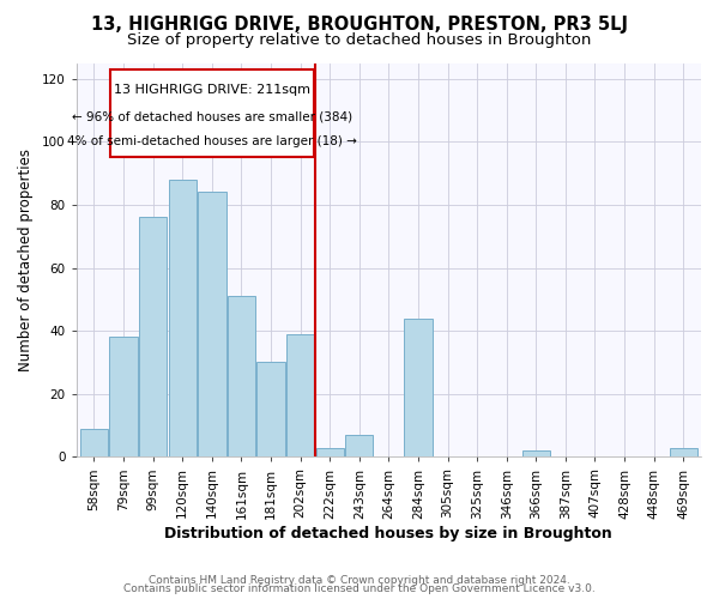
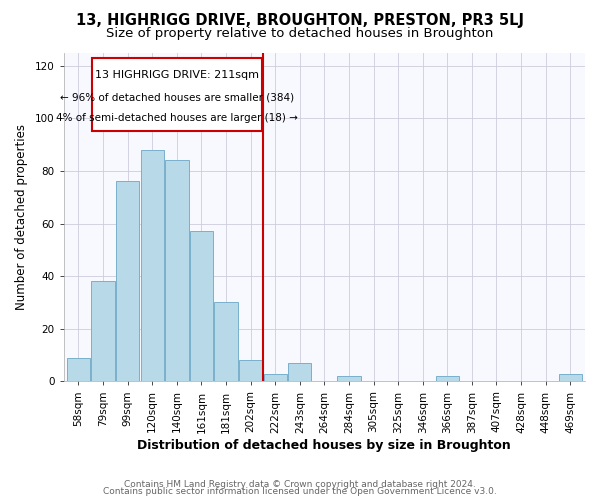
161sqm: 51 -> 57
202sqm: 39 -> 8
284sqm: 44 -> 2
